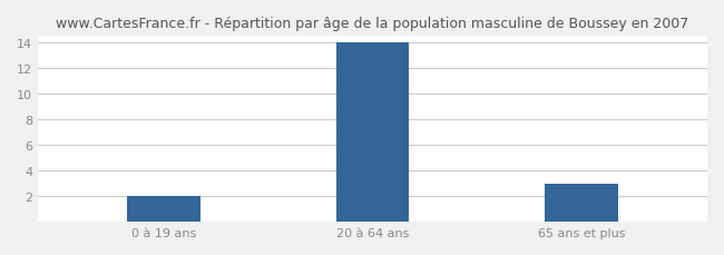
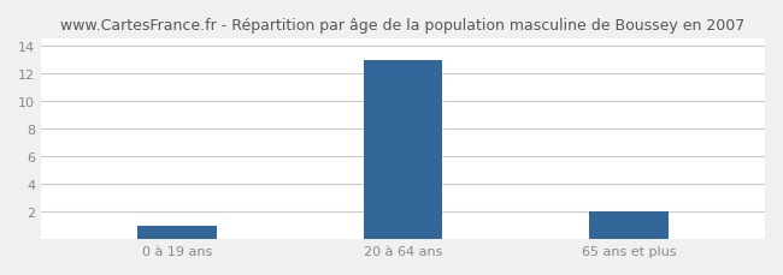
0 à 19 ans: 2 -> 1
20 à 64 ans: 14 -> 13
65 ans et plus: 3 -> 2
